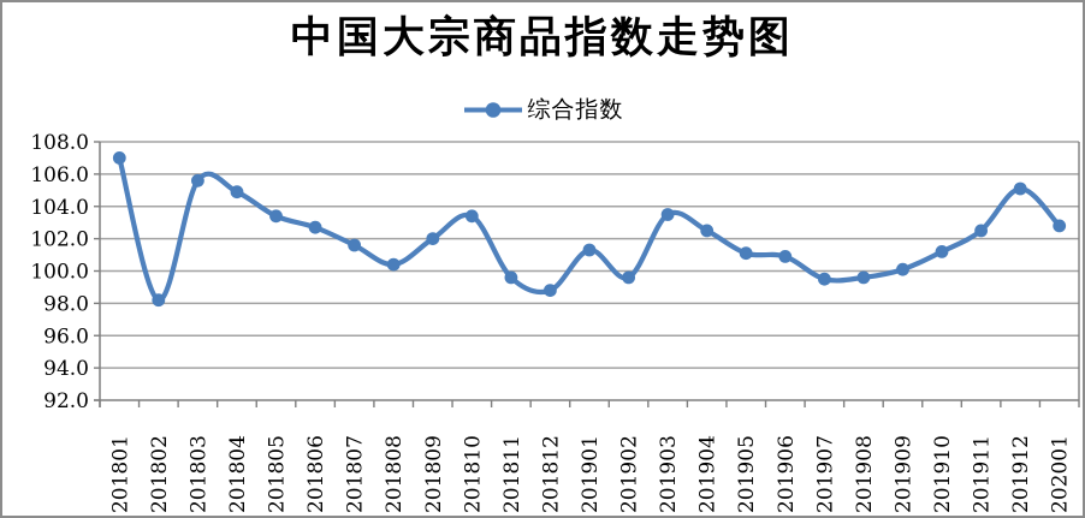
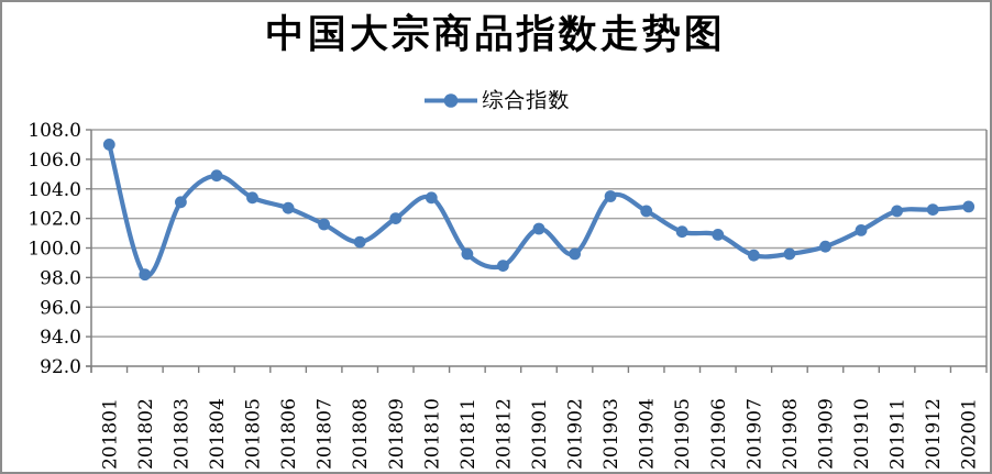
201803: 105.6 -> 103.1
201912: 105.1 -> 102.6
